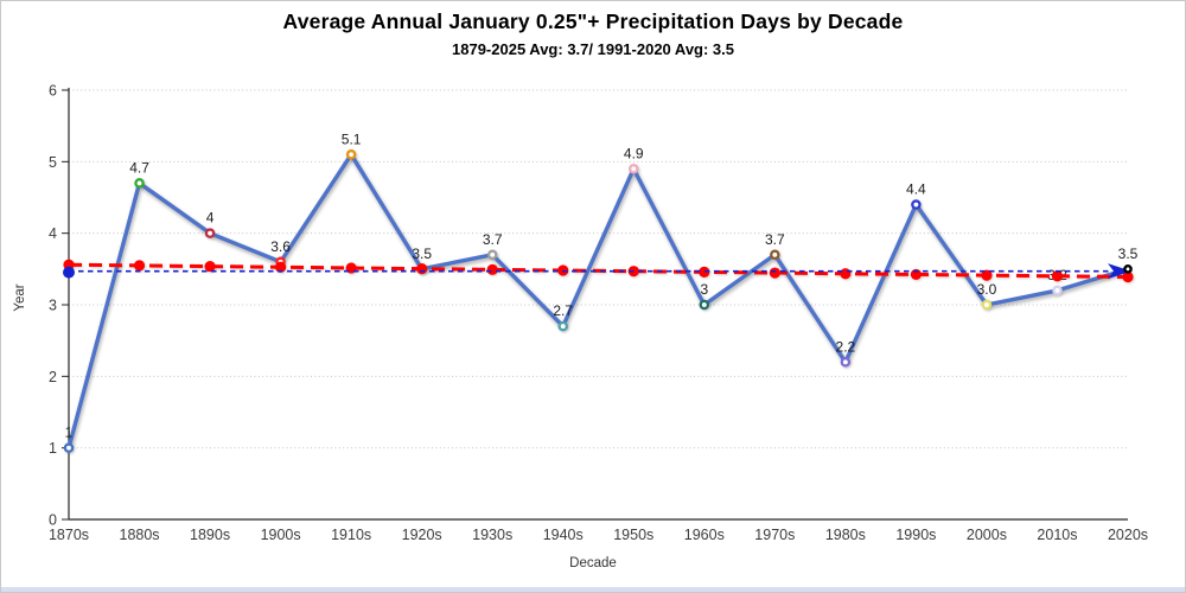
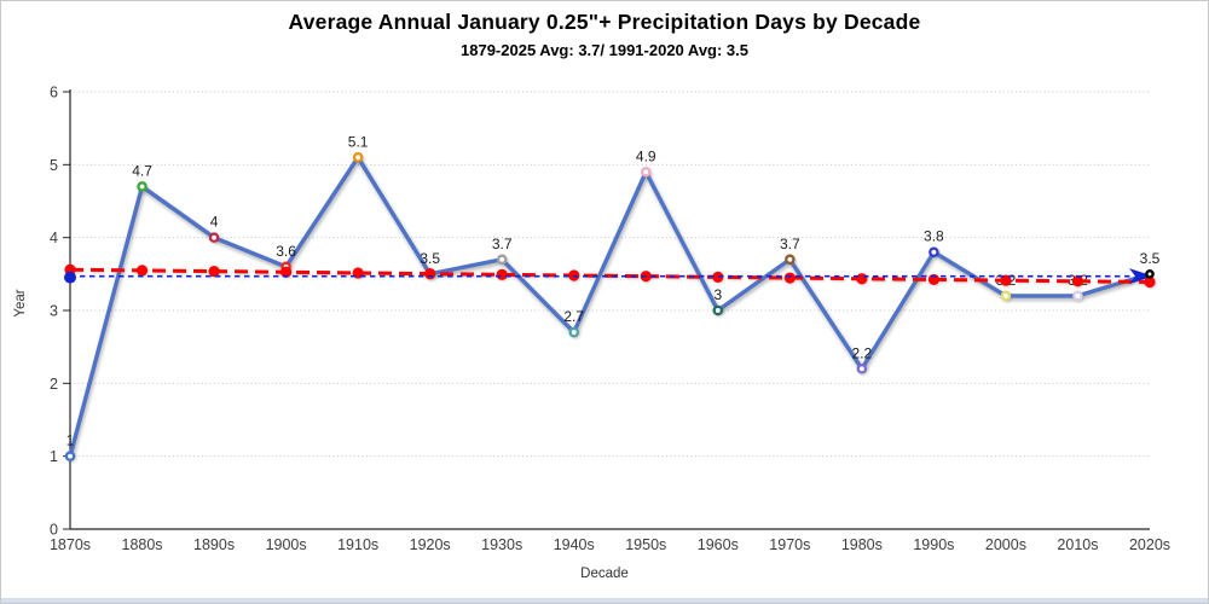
1990s: 4.4 -> 3.8
2000s: 3.0 -> 3.2
